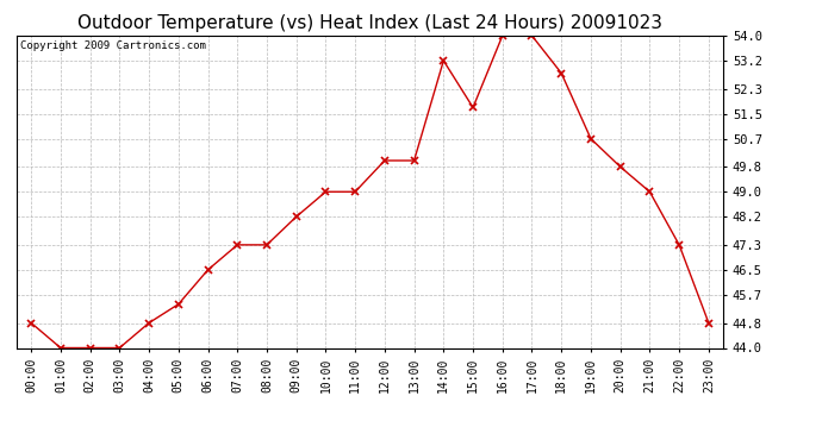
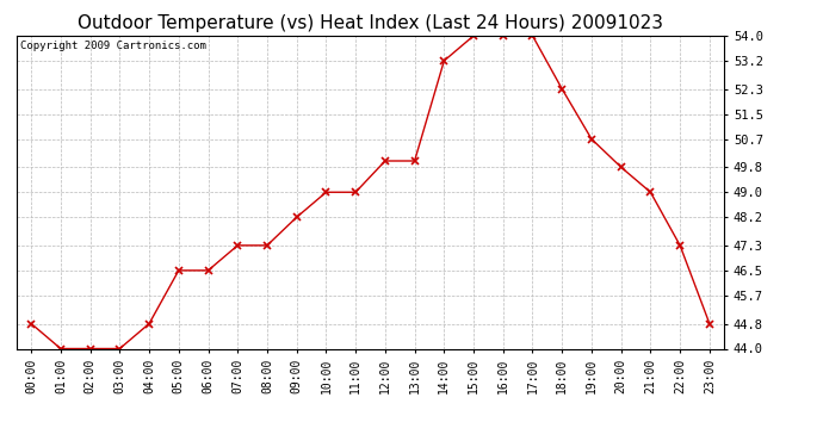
05:00: 45.4 -> 46.5
15:00: 51.7 -> 54.0
18:00: 52.8 -> 52.3
